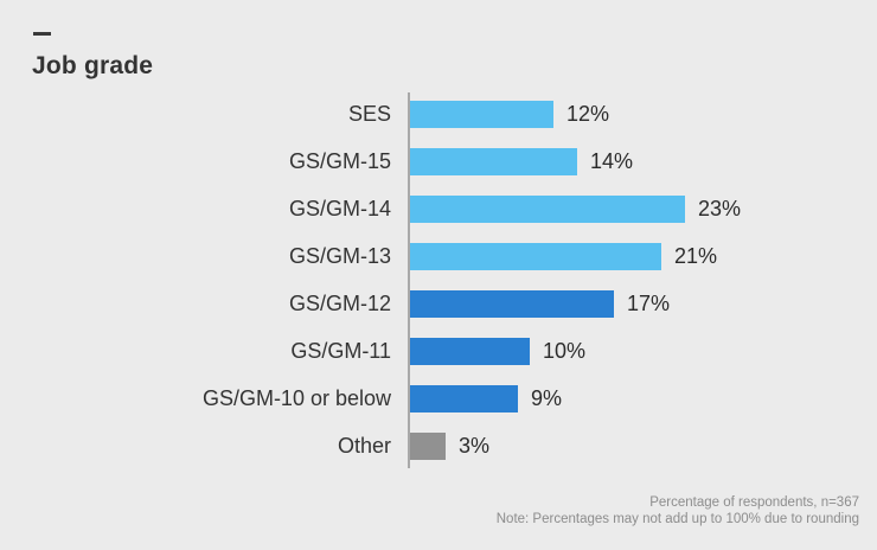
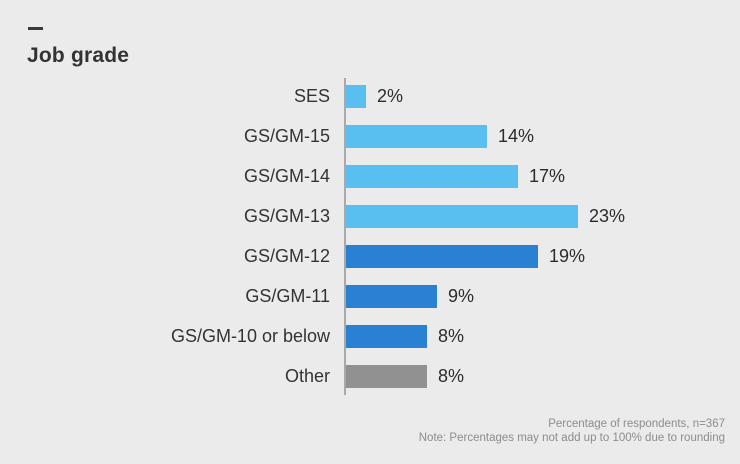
SES: 12% -> 2%
GS/GM-14: 23% -> 17%
GS/GM-13: 21% -> 23%
GS/GM-12: 17% -> 19%
GS/GM-11: 10% -> 9%
GS/GM-10 or below: 9% -> 8%
Other: 3% -> 8%
